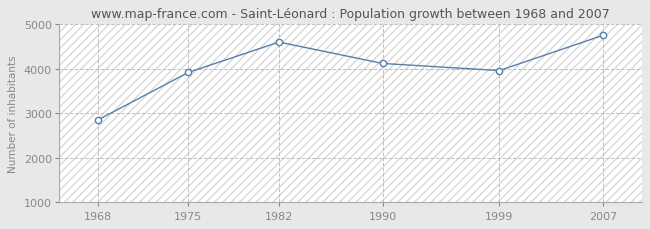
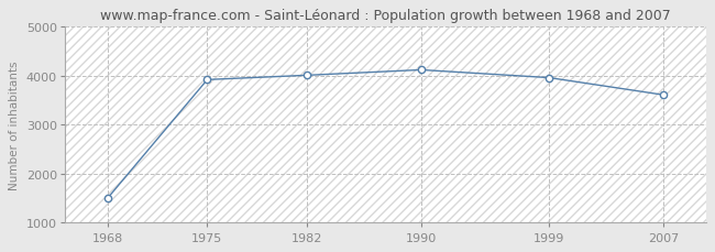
1968: 2850 -> 1500
1982: 4600 -> 4010
2007: 4750 -> 3610
